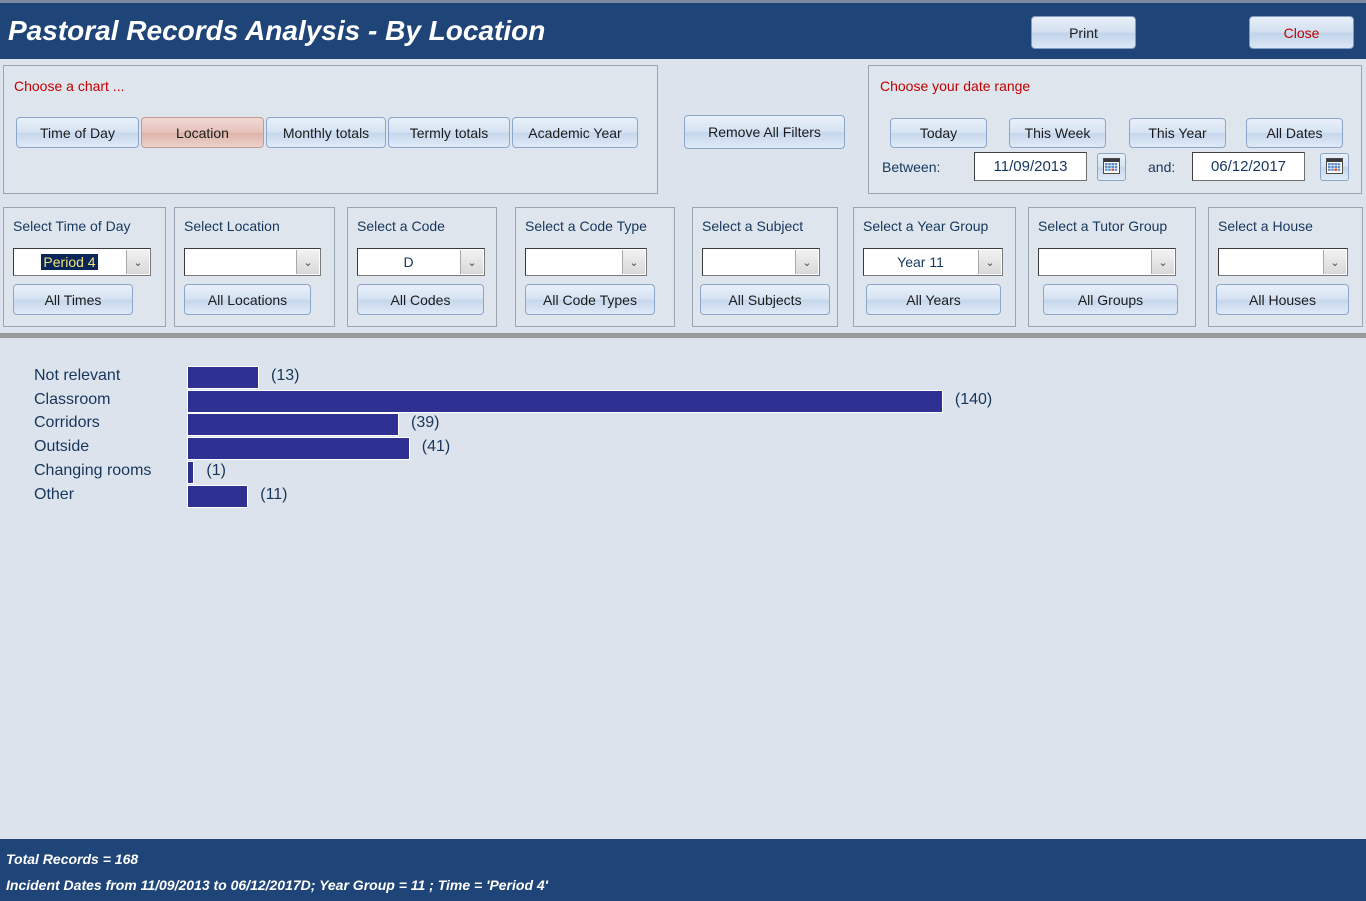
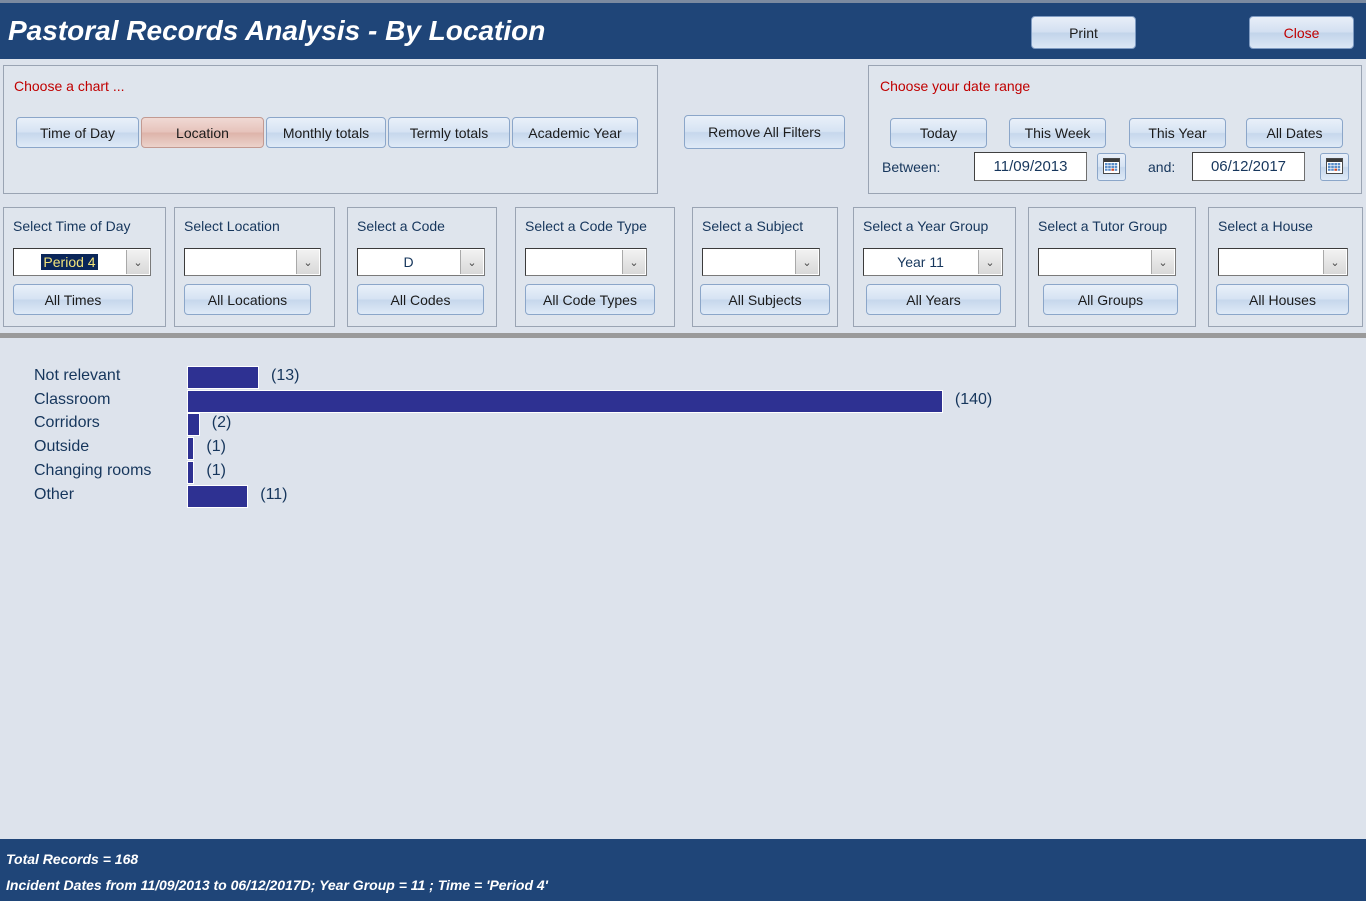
Corridors: 39 -> 2
Outside: 41 -> 1
